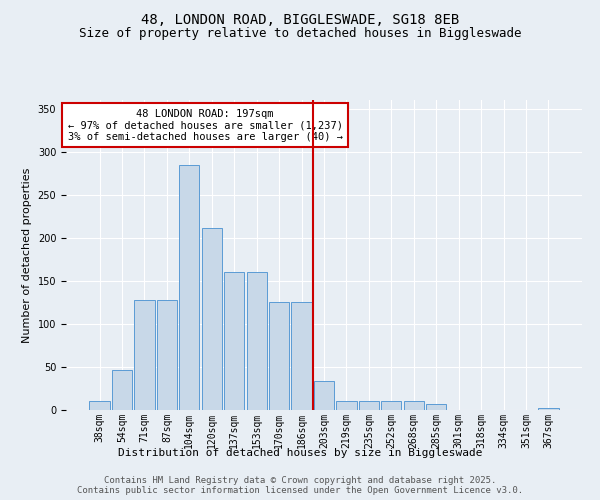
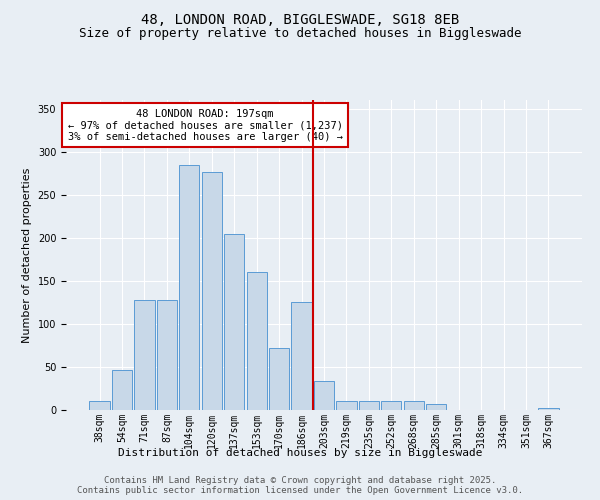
120sqm: 211 -> 276
137sqm: 160 -> 204
170sqm: 125 -> 72
